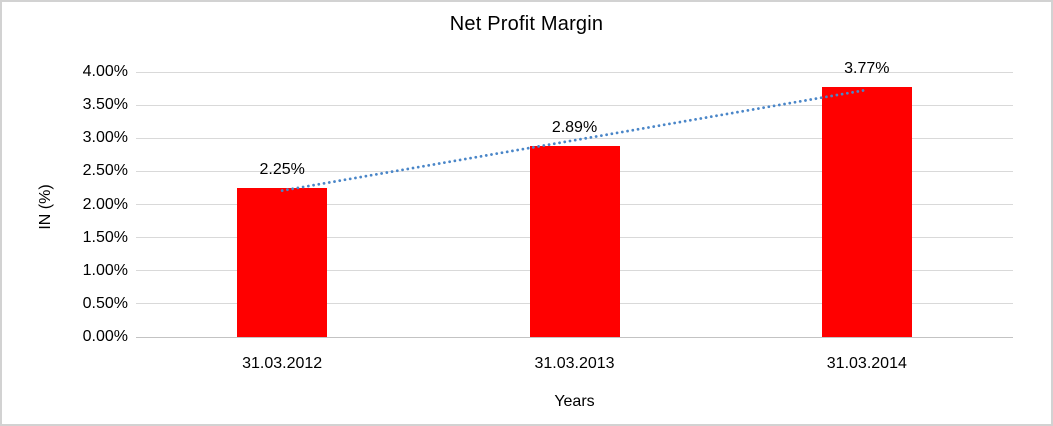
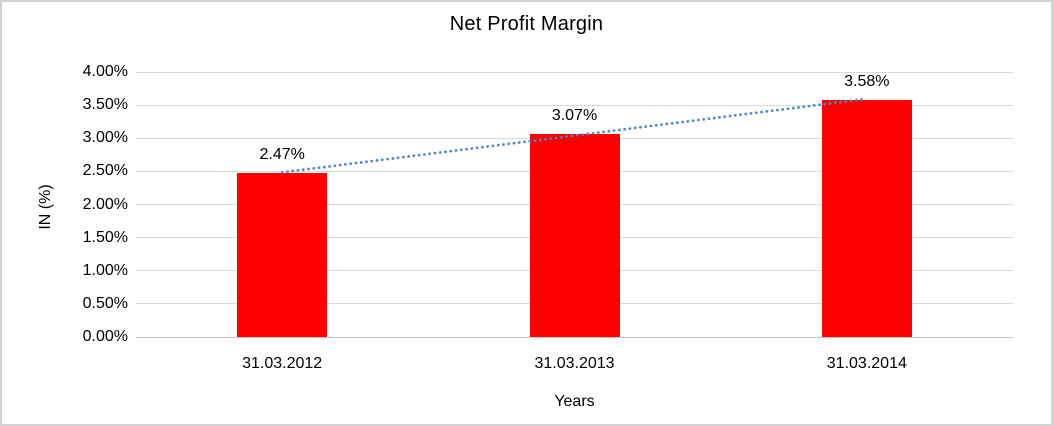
31.03.2012: 2.25% -> 2.47%
31.03.2013: 2.89% -> 3.07%
31.03.2014: 3.77% -> 3.58%
